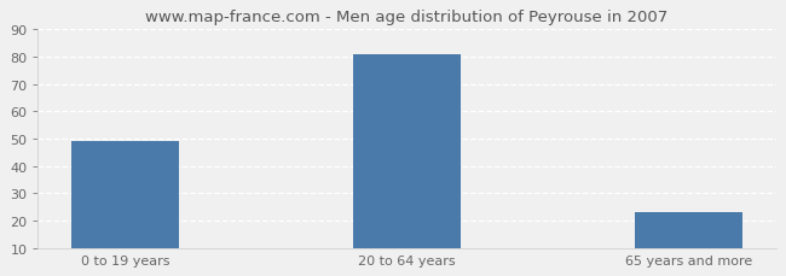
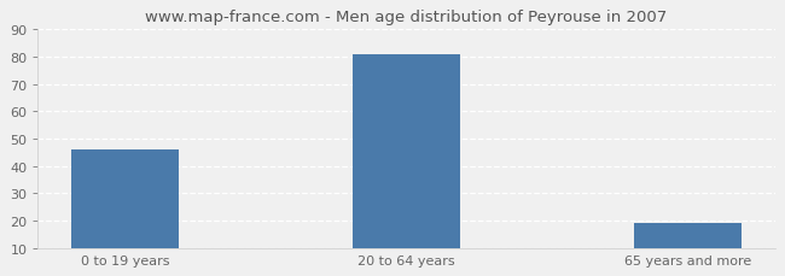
0 to 19 years: 49 -> 46
65 years and more: 23 -> 19
